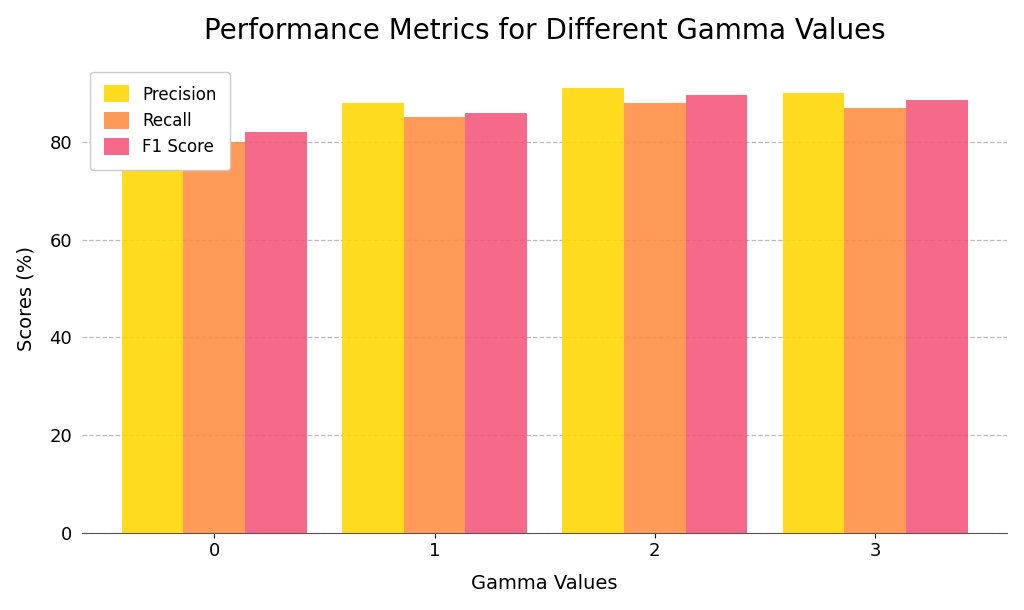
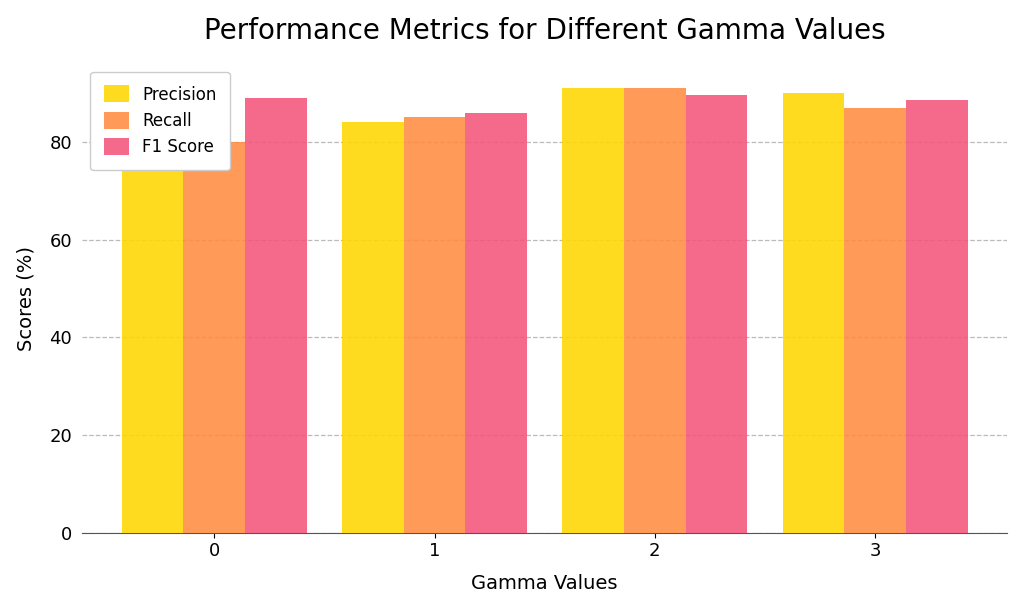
F1 Score/0: 82.0 -> 89.0
Precision/1: 88 -> 84
Recall/2: 88 -> 91
